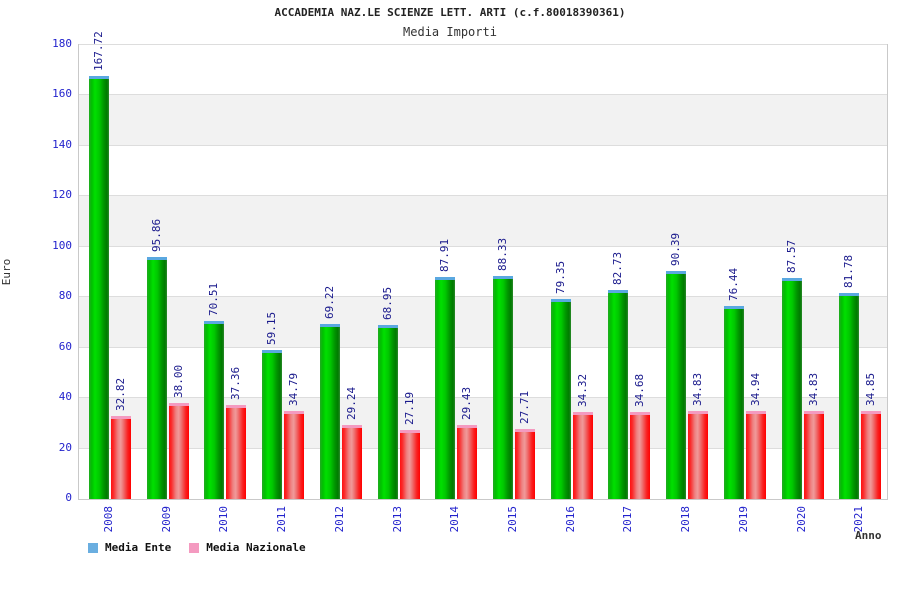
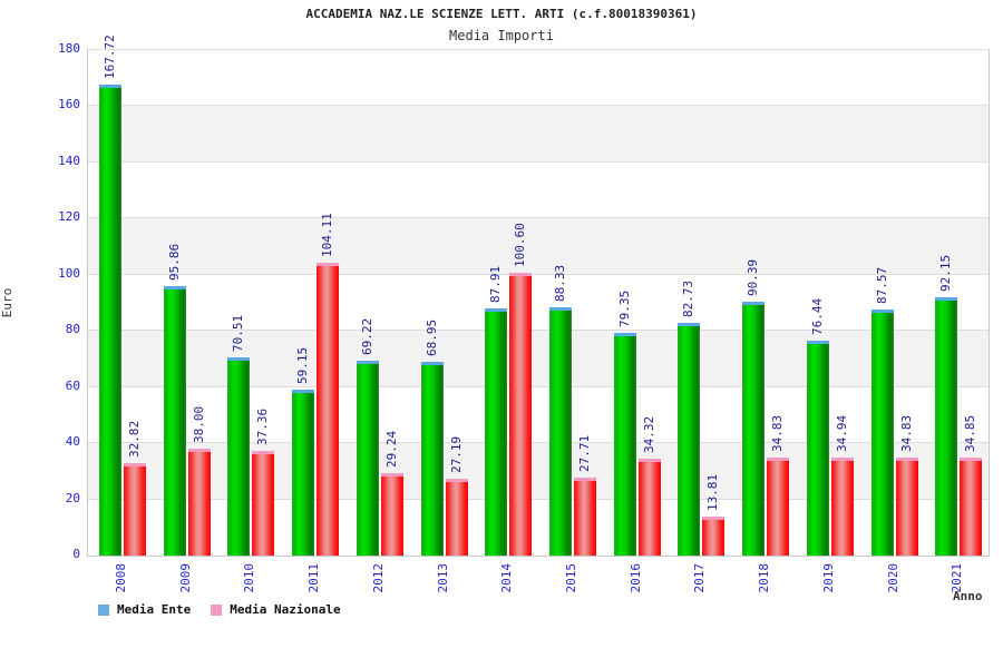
Media Nazionale/2011: 34.79 -> 104.11
Media Nazionale/2014: 29.43 -> 100.60
Media Nazionale/2017: 34.68 -> 13.81
Media Ente/2021: 81.78 -> 92.15
